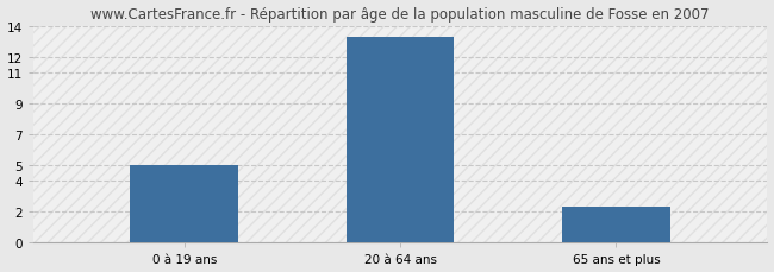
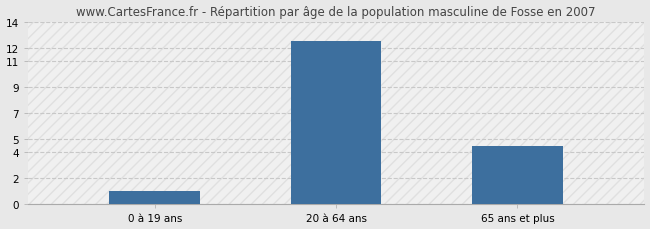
0 à 19 ans: 5.0 -> 1.0
20 à 64 ans: 13.3 -> 12.5
65 ans et plus: 2.3 -> 4.5
